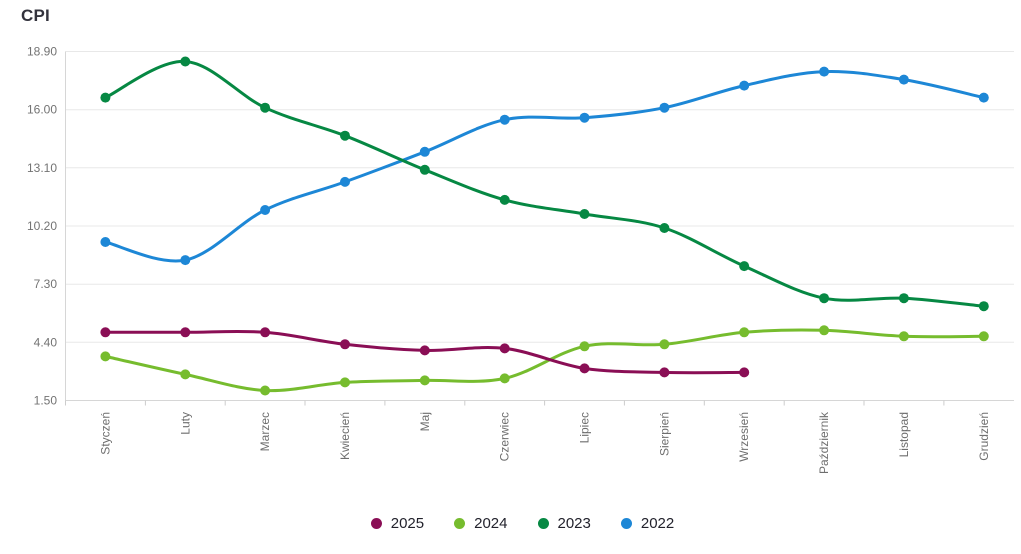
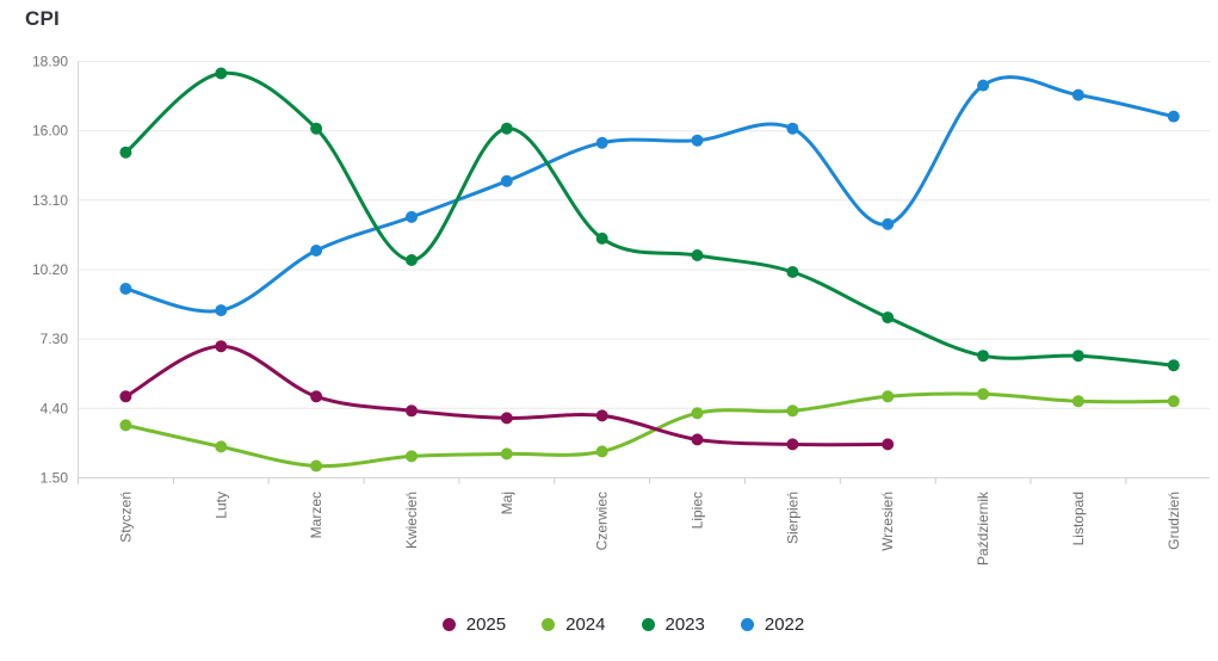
2023/Styczeń: 16.6 -> 15.1
2025/Luty: 4.9 -> 7.0
2023/Kwiecień: 14.7 -> 10.6
2023/Maj: 13.0 -> 16.1
2022/Wrzesień: 17.2 -> 12.1
